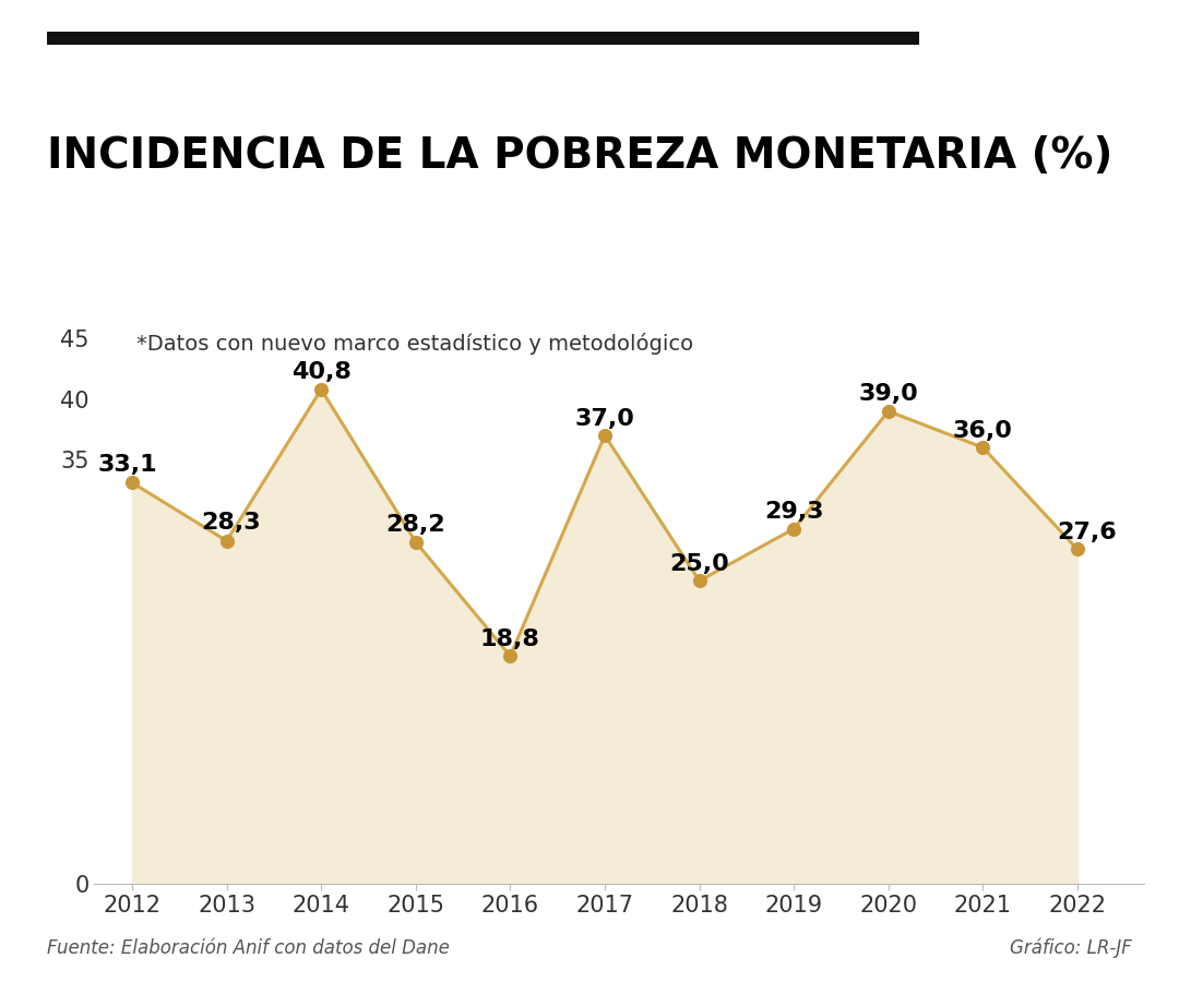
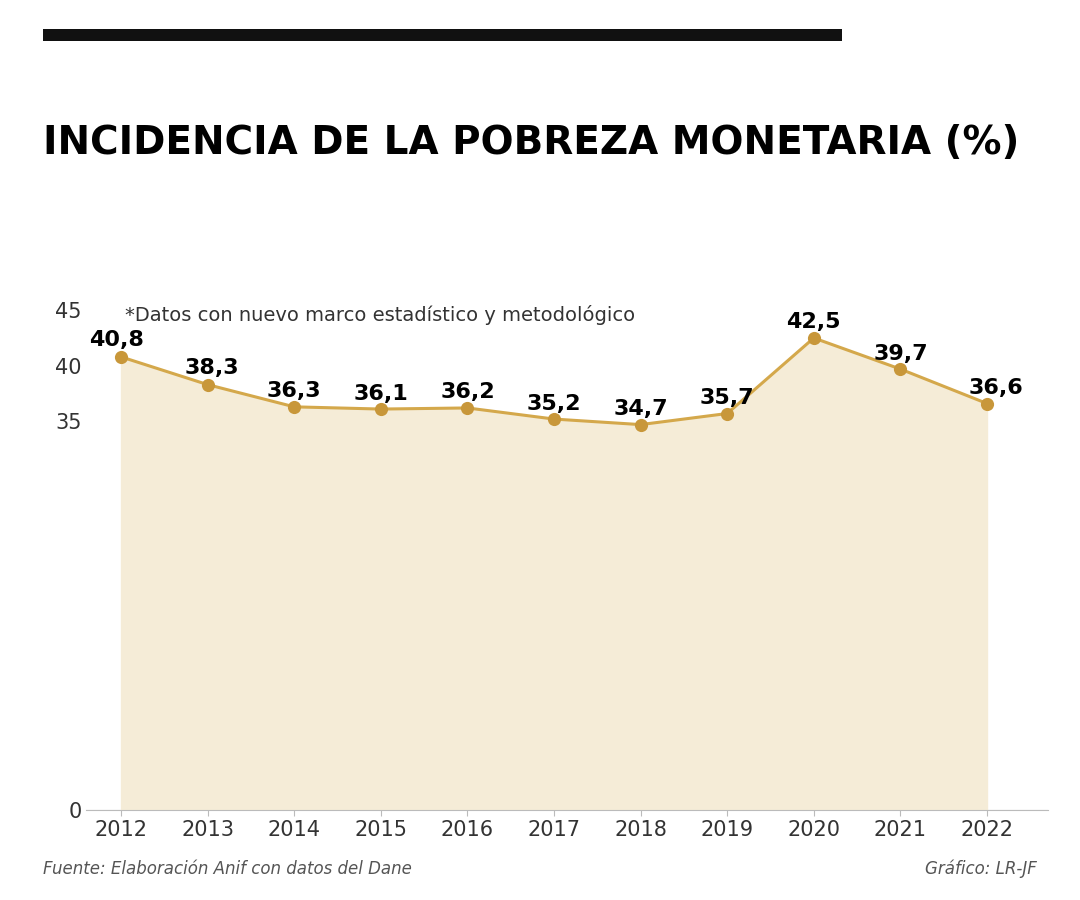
2012: 33,1 -> 40,8
2013: 28,3 -> 38,3
2014: 40,8 -> 36,3
2015: 28,2 -> 36,1
2016: 18,8 -> 36,2
2017: 37,0 -> 35,2
2018: 25,0 -> 34,7
2019: 29,3 -> 35,7
2020: 39,0 -> 42,5
2021: 36,0 -> 39,7
2022: 27,6 -> 36,6
